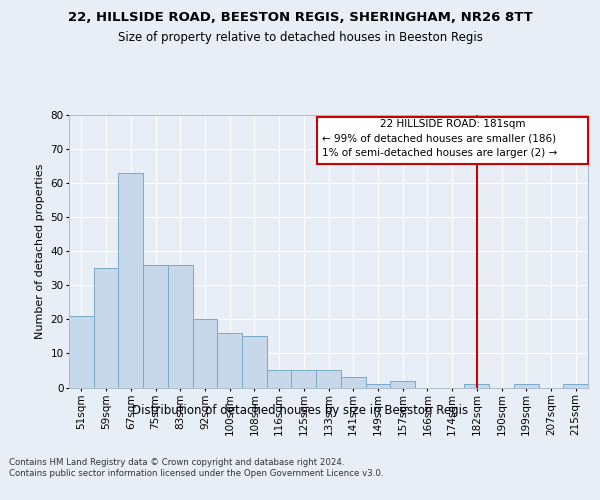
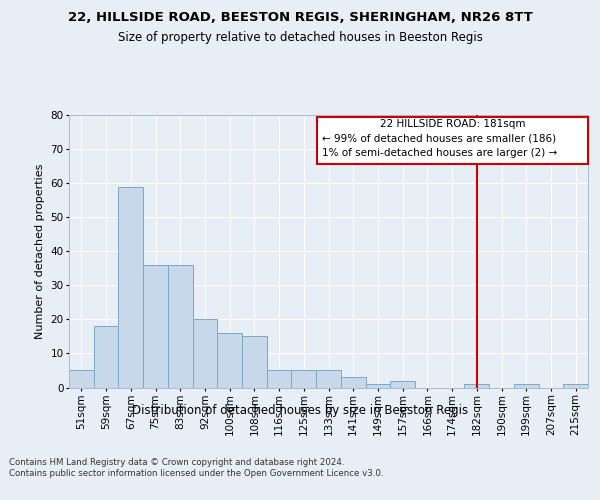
51sqm: 21 -> 5
59sqm: 35 -> 18
67sqm: 63 -> 59
